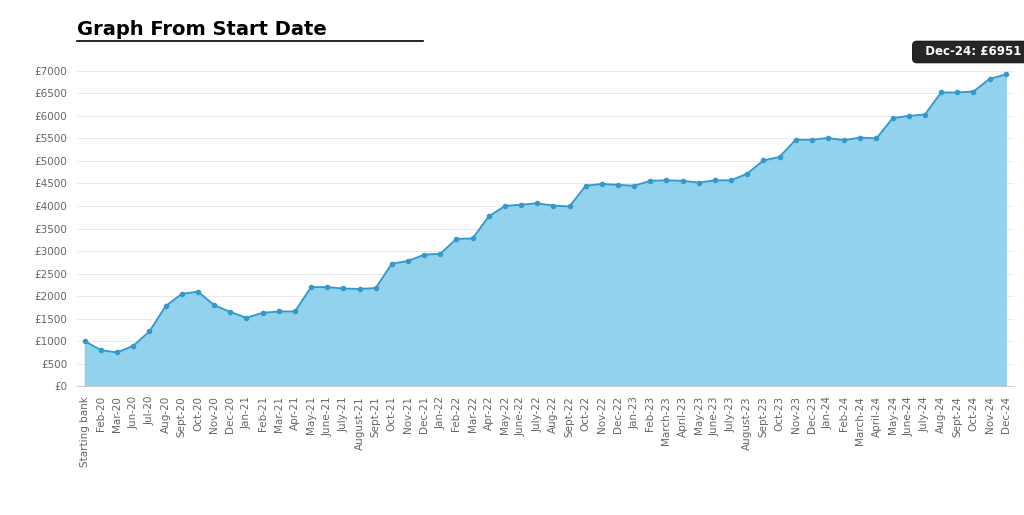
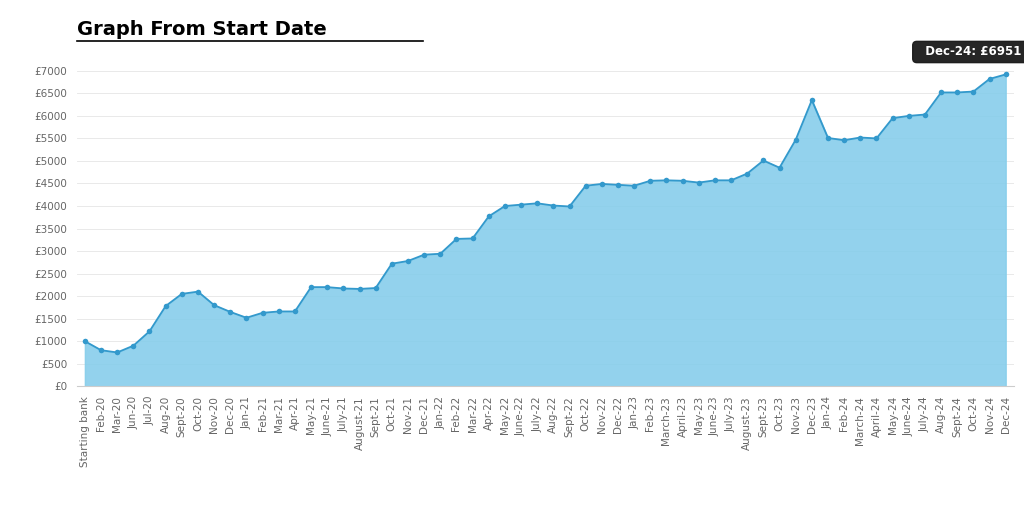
Oct-23: £5090 -> £4850
Dec-23: £5470 -> £6350
